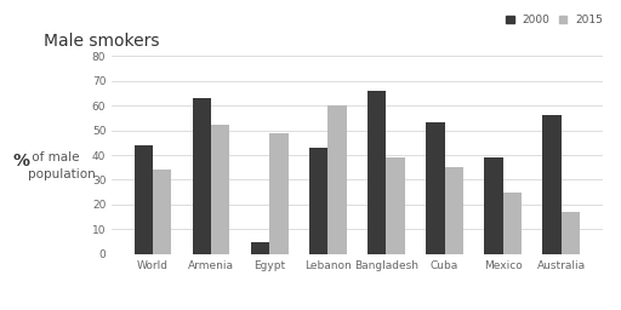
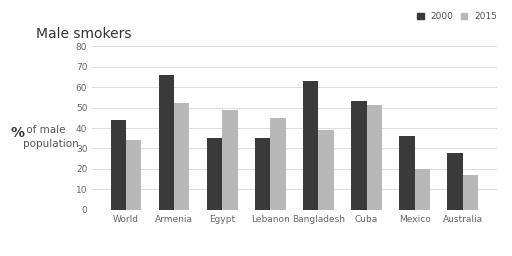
2000/Armenia: 63 -> 66
2000/Egypt: 5 -> 35
2000/Lebanon: 43 -> 35
2015/Lebanon: 60 -> 45
2000/Bangladesh: 66 -> 63
2015/Cuba: 35 -> 51
2000/Mexico: 39 -> 36
2015/Mexico: 25 -> 20
2000/Australia: 56 -> 28
